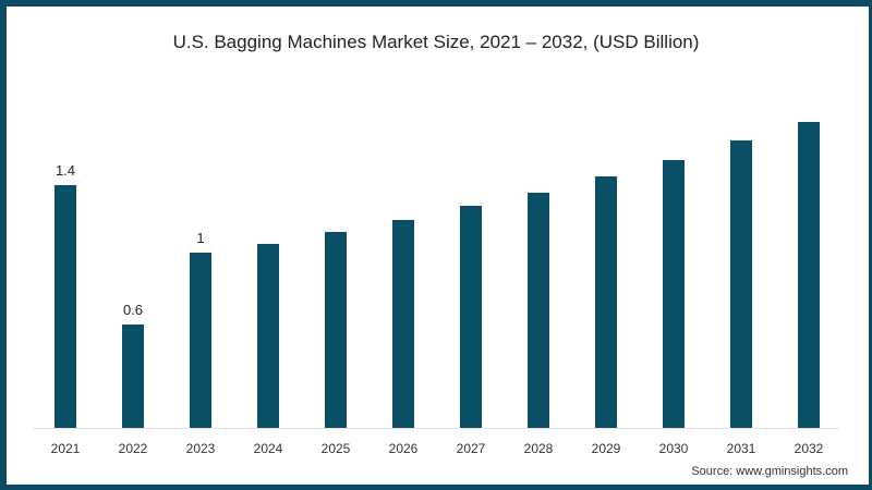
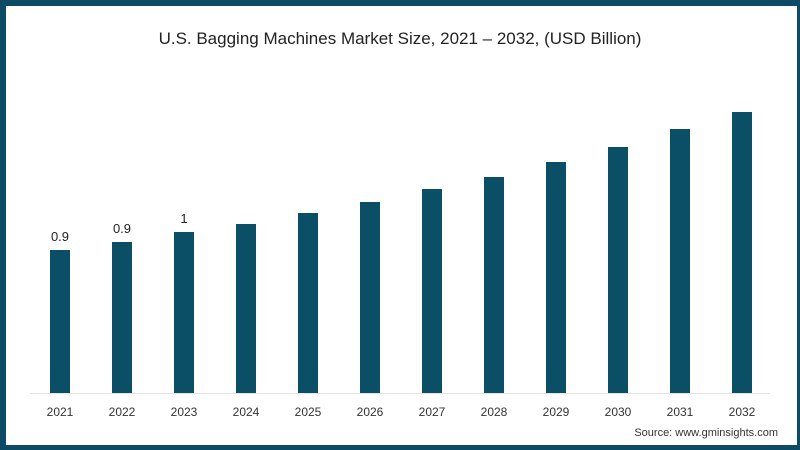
2021: 1.4 -> 0.9
2022: 0.6 -> 0.9
